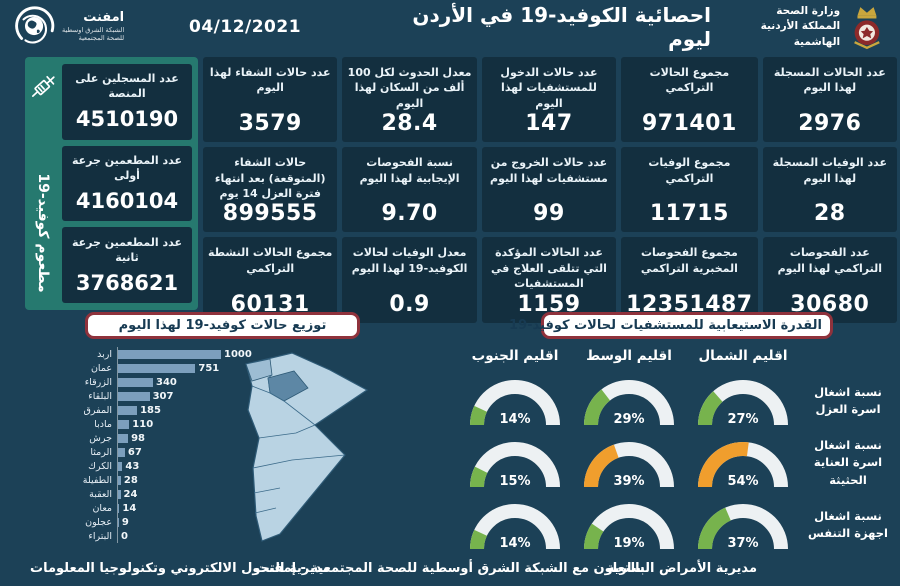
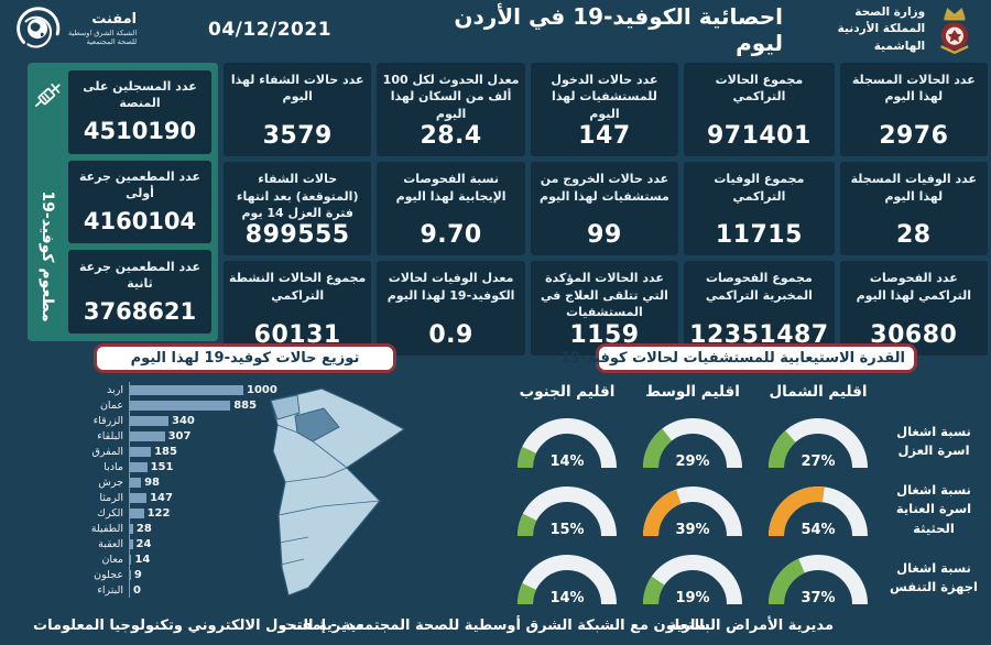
توزيع حالات كوفيد-19 لهذا اليوم/عمان: 751 -> 885
توزيع حالات كوفيد-19 لهذا اليوم/مادبا: 110 -> 151
توزيع حالات كوفيد-19 لهذا اليوم/الرمثا: 67 -> 147
توزيع حالات كوفيد-19 لهذا اليوم/الكرك: 43 -> 122
